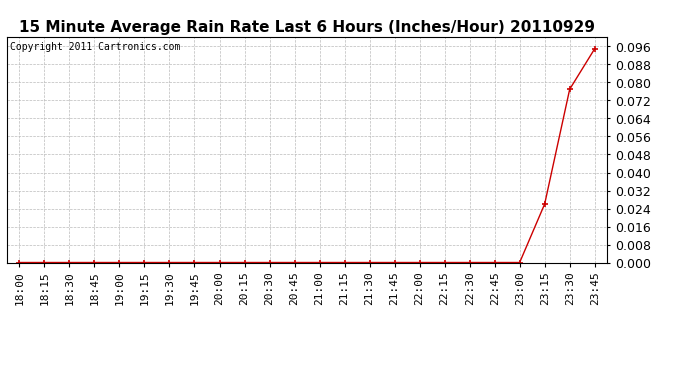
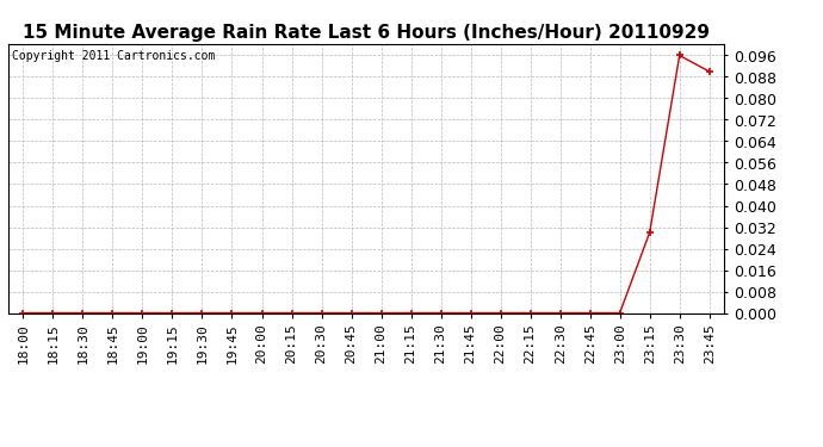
23:15: 0.026 -> 0.030
23:30: 0.077 -> 0.096
23:45: 0.095 -> 0.090
